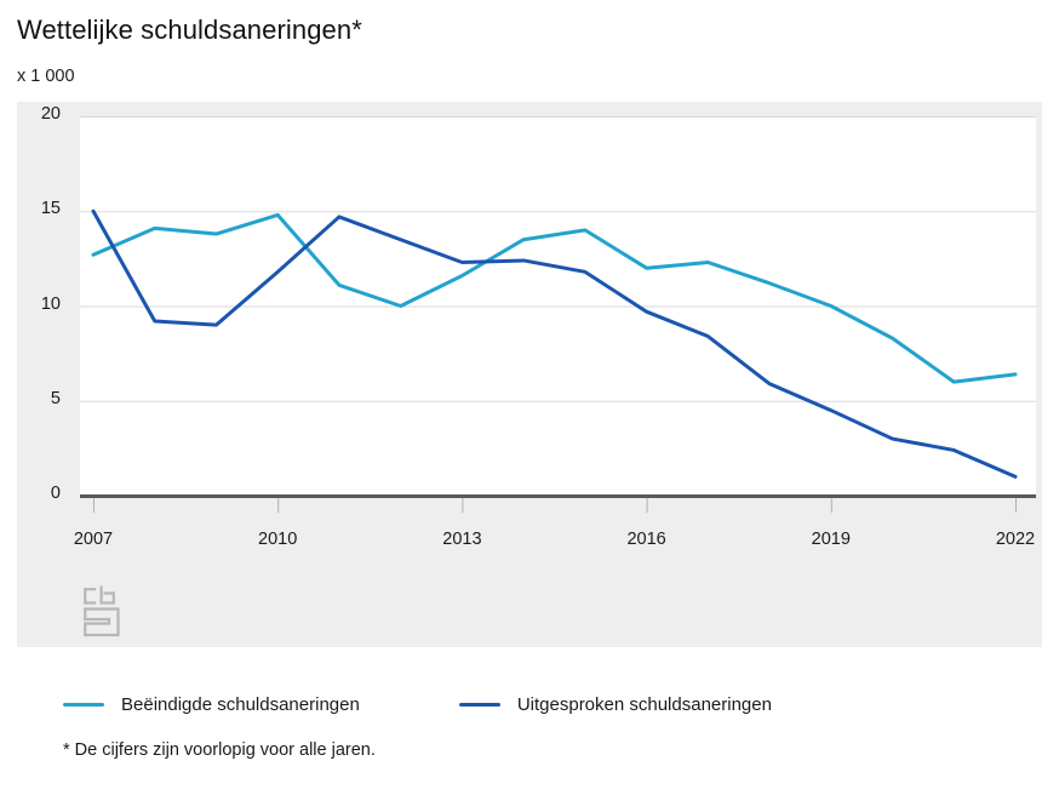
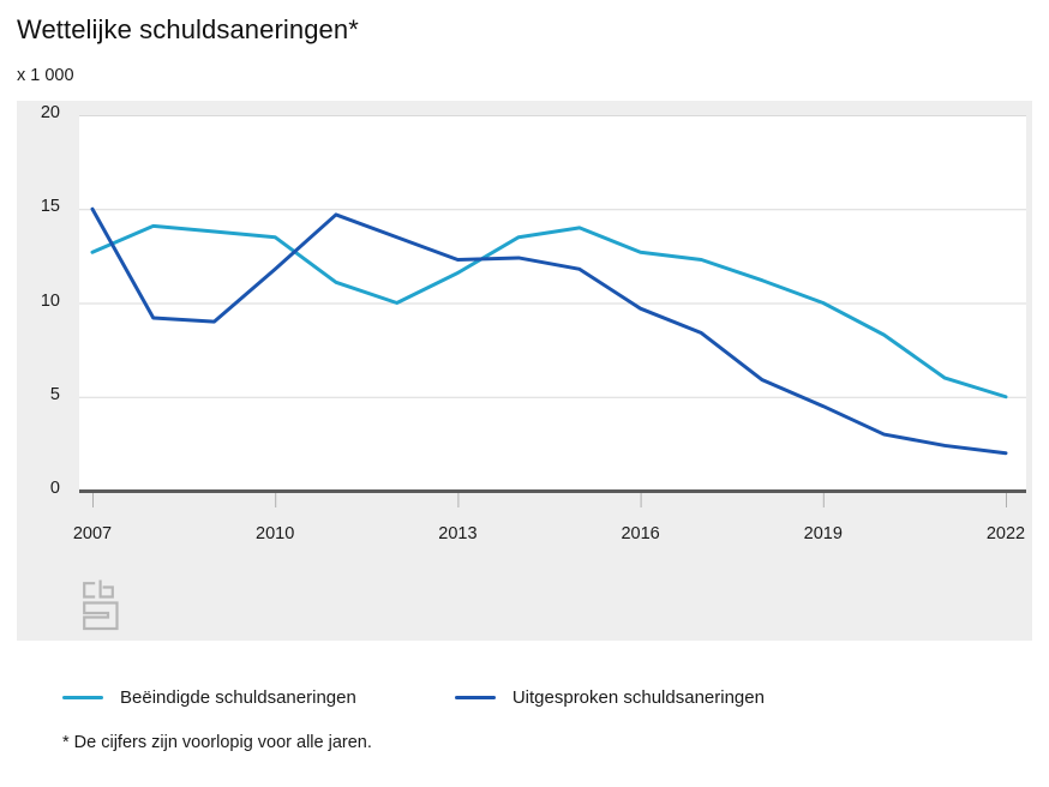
Beëindigde schuldsaneringen/2010: 14.8 -> 13.5
Beëindigde schuldsaneringen/2016: 12.0 -> 12.7
Beëindigde schuldsaneringen/2022: 6.4 -> 5.0
Uitgesproken schuldsaneringen/2022: 1.0 -> 2.0
